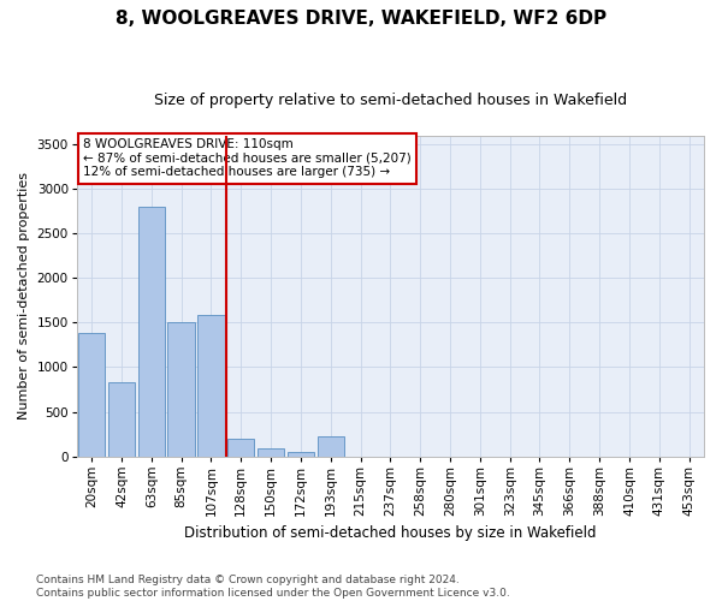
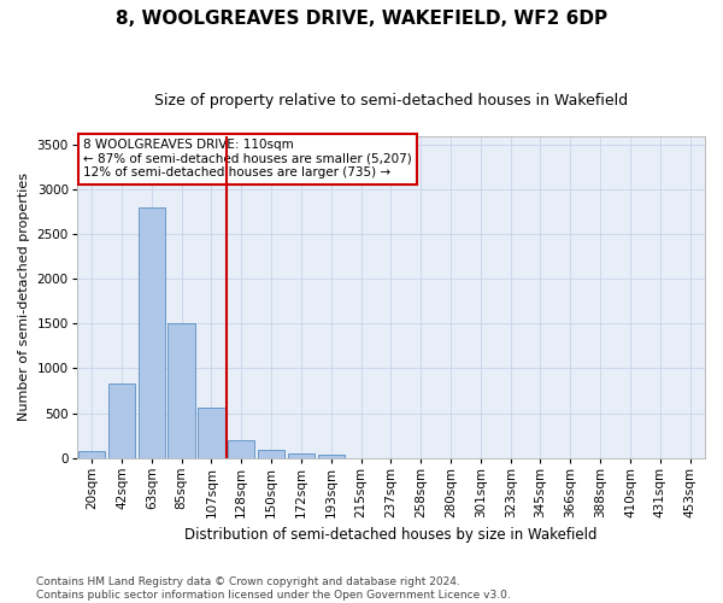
20sqm: 1380 -> 80
107sqm: 1580 -> 560
193sqm: 220 -> 40
